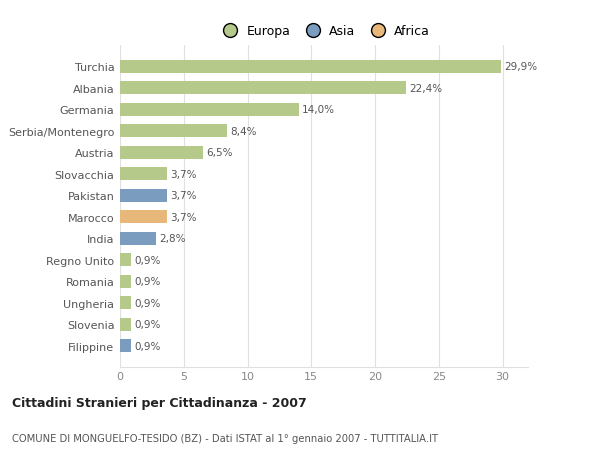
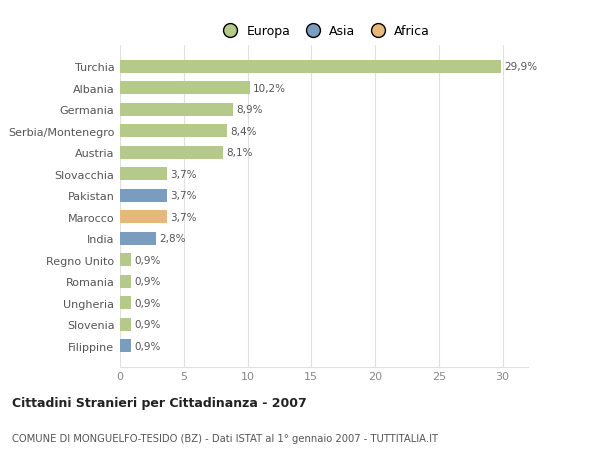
Albania: 22,4% -> 10,2%
Germania: 14,0% -> 8,9%
Austria: 6,5% -> 8,1%
